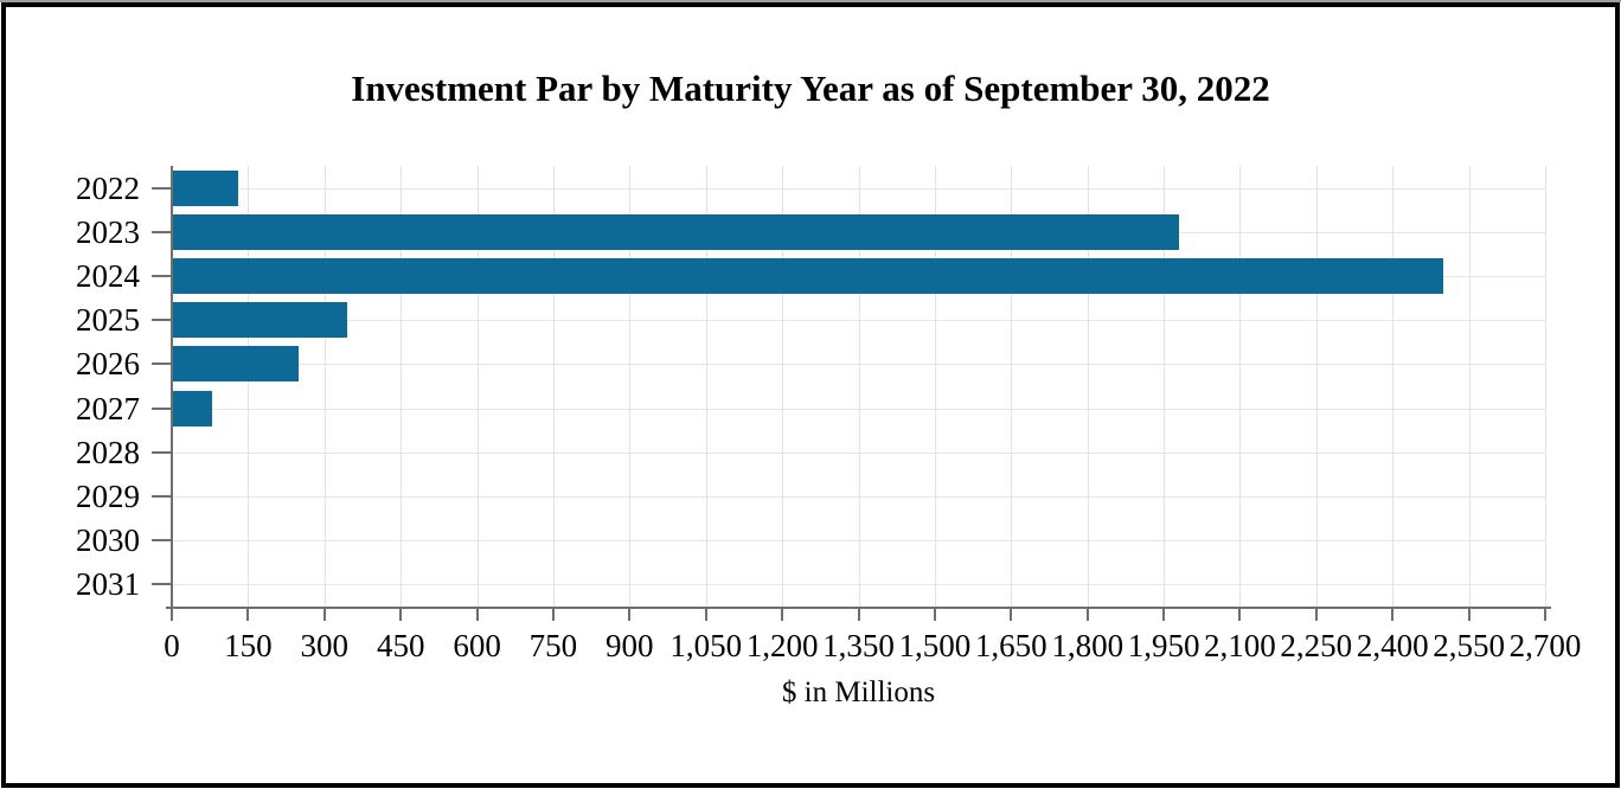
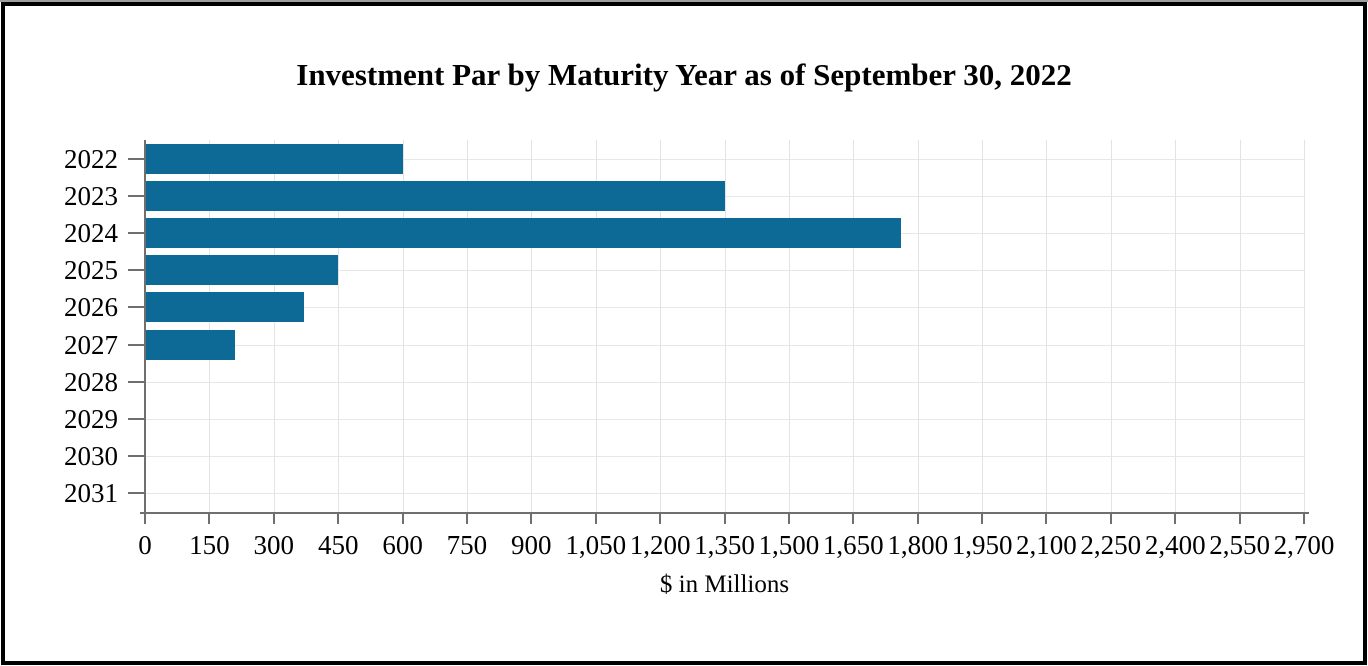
2022: 130 -> 600
2023: 1980 -> 1350
2024: 2500 -> 1760
2025: 340 -> 450
2026: 250 -> 370
2027: 80 -> 210
